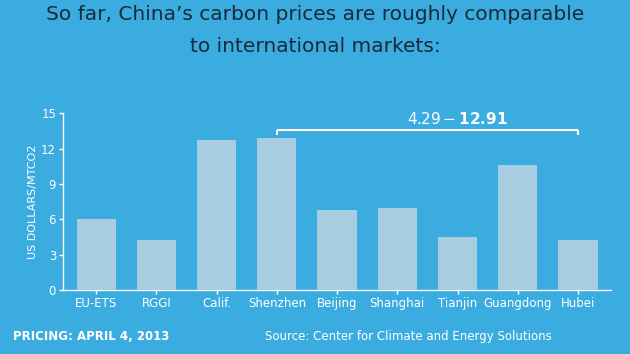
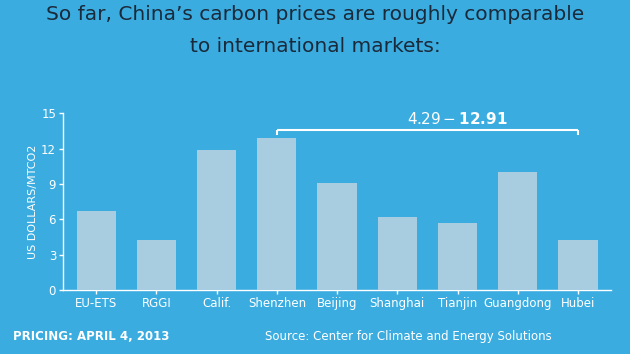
EU-ETS: 6.0 -> 6.7
Calif.: 12.7 -> 11.9
Beijing: 6.8 -> 9.1
Shanghai: 7.0 -> 6.2
Tianjin: 4.5 -> 5.7
Guangdong: 10.6 -> 10.0
